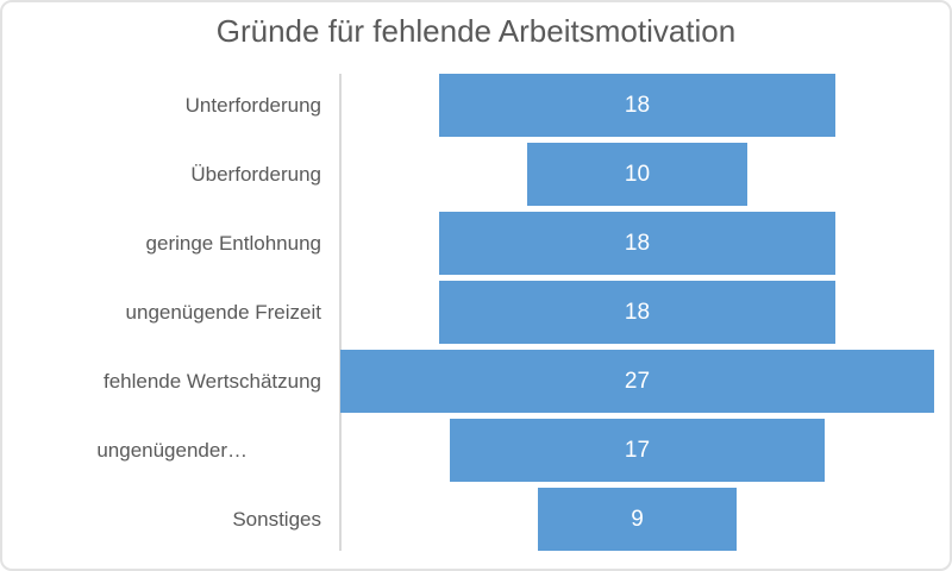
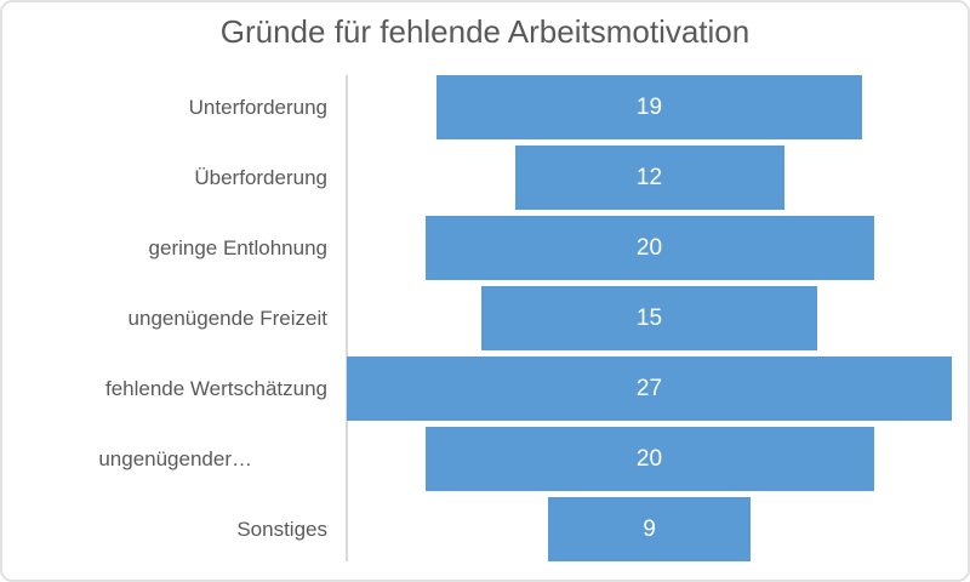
Unterforderung: 18 -> 19
Überforderung: 10 -> 12
geringe Entlohnung: 18 -> 20
ungenügende Freizeit: 18 -> 15
ungenügender…: 17 -> 20
